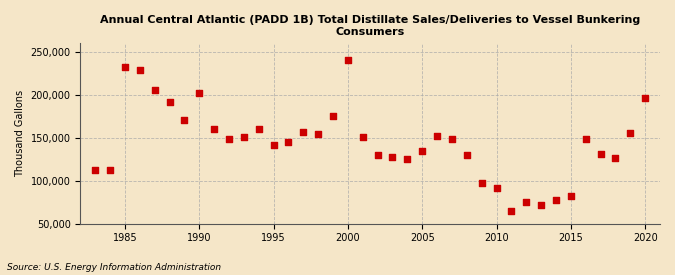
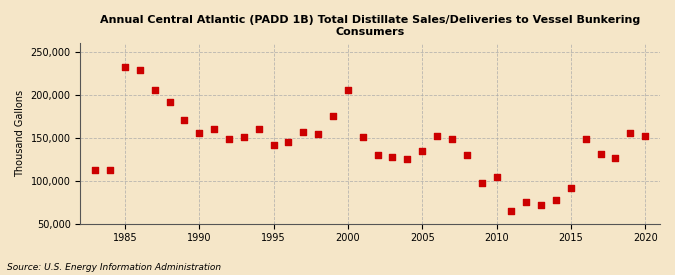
1990: 202,000 -> 155,000
2000: 240,000 -> 205,000
2010: 92,000 -> 104,000
2015: 82,000 -> 92,000
2020: 196,000 -> 152,000
